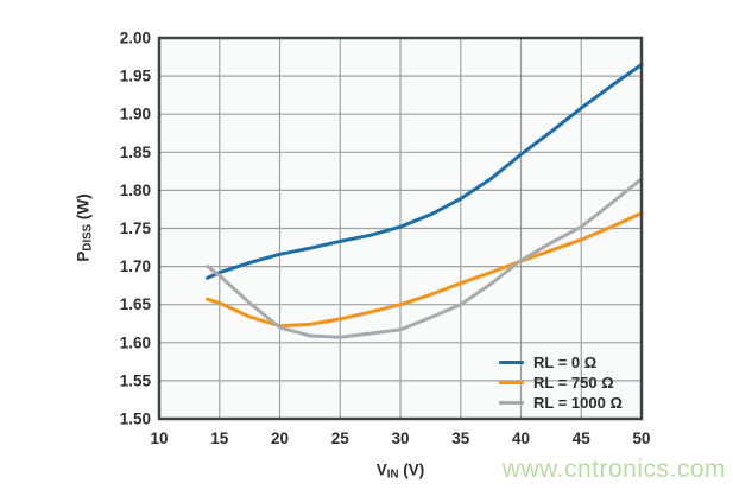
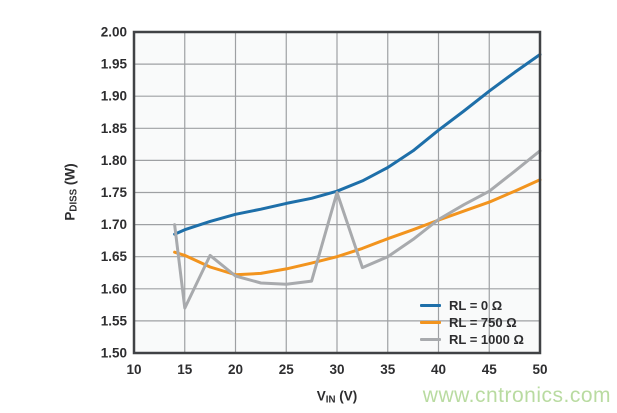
RL = 1000 Ω/15: 1.69 -> 1.57
RL = 1000 Ω/30: 1.62 -> 1.75
